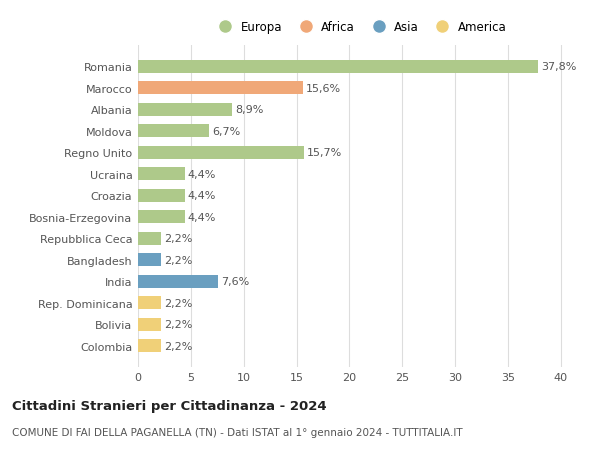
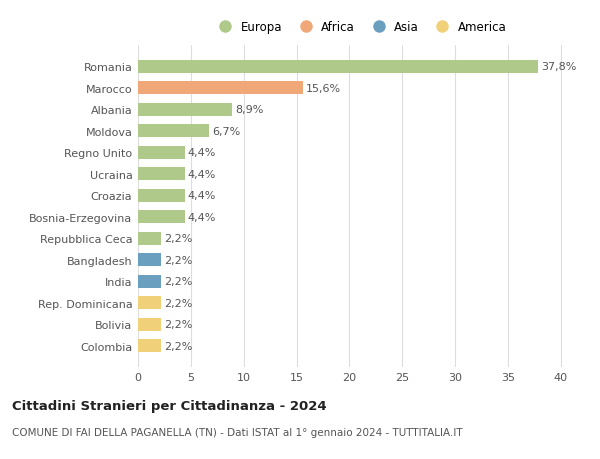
Regno Unito: 15,7% -> 4,4%
India: 7,6% -> 2,2%
